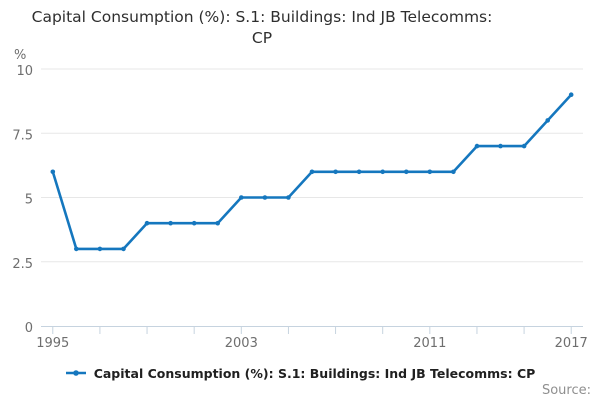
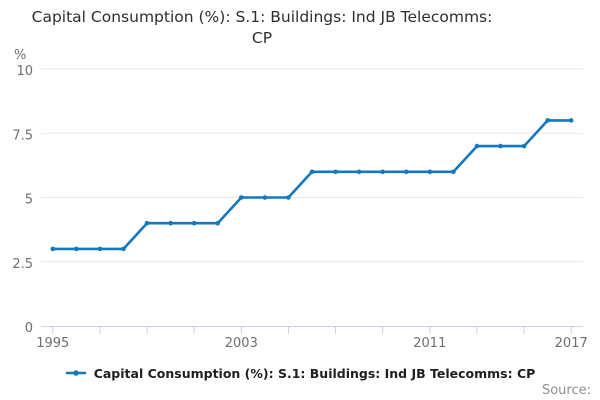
1995: 6 -> 3
2017: 9 -> 8
